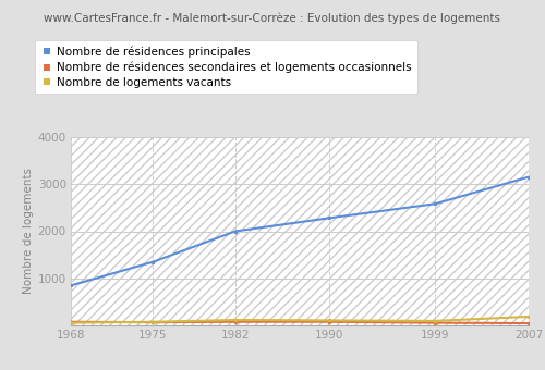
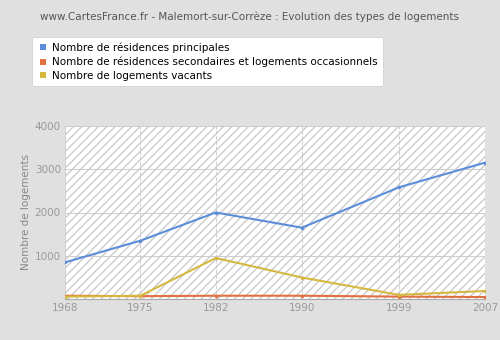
Nombre de logements vacants/1982: 120 -> 950
Nombre de résidences principales/1990: 2280 -> 1650
Nombre de logements vacants/1990: 110 -> 500
